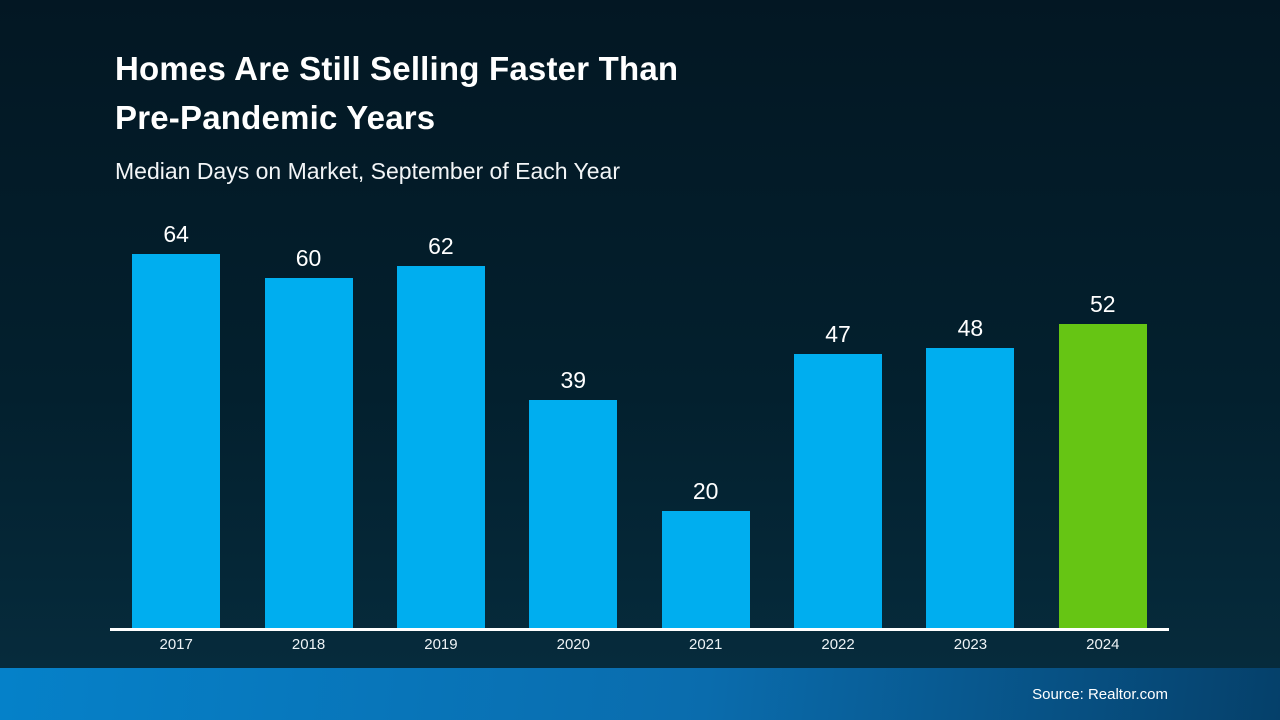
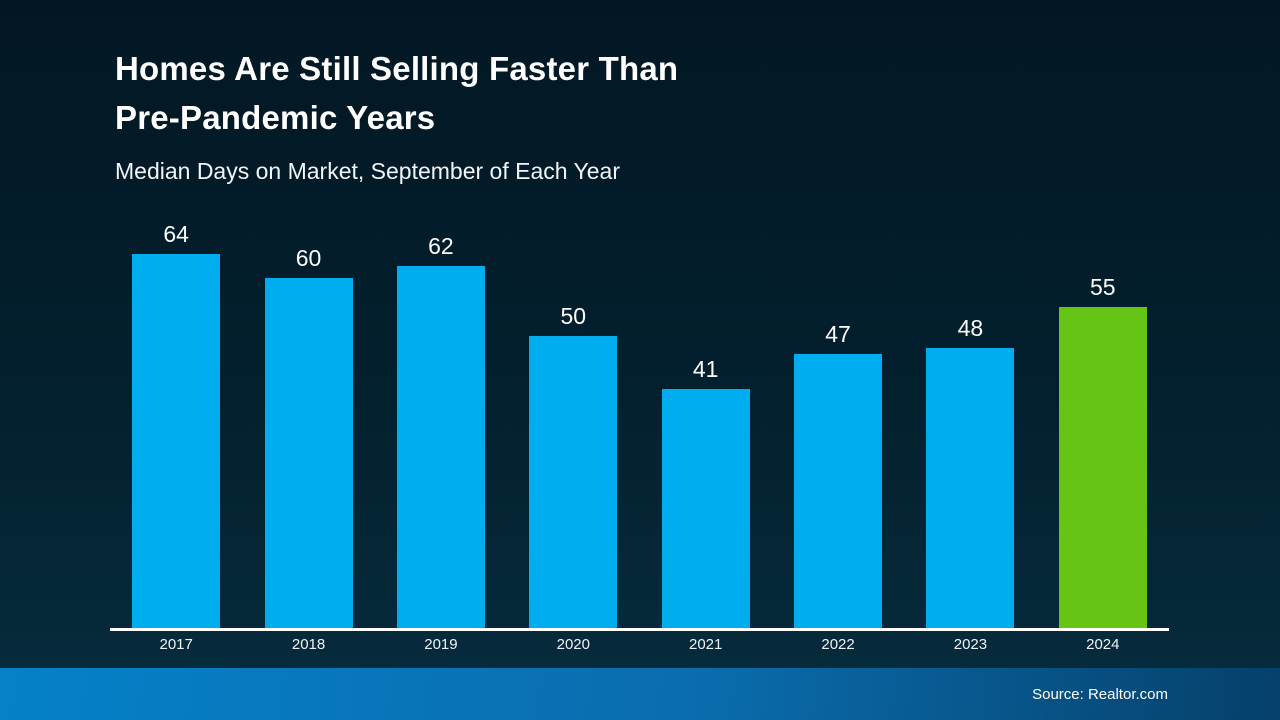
2020: 39 -> 50
2021: 20 -> 41
2024: 52 -> 55
